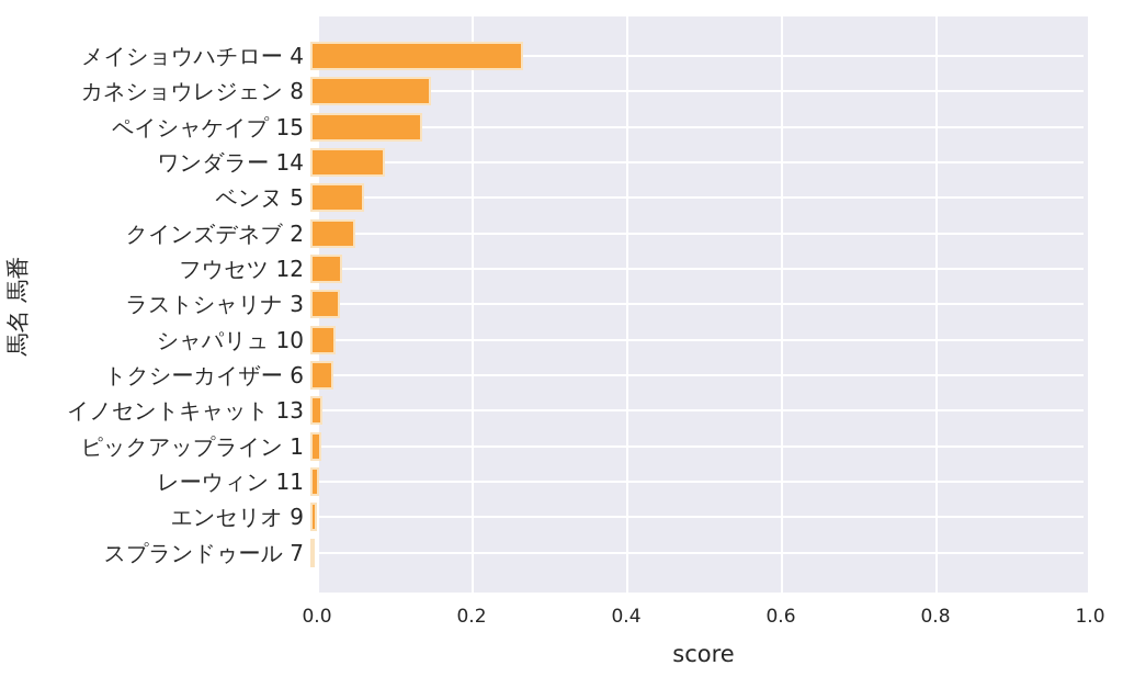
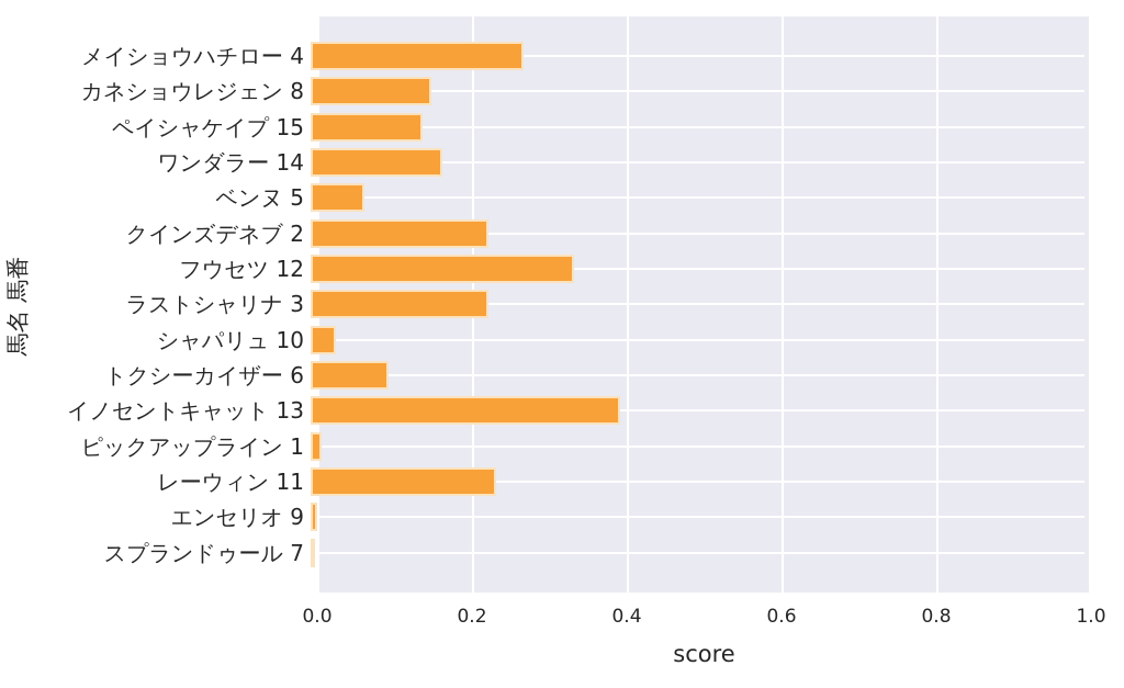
ワンダラー 14: 0.10 -> 0.17
クインズデネブ 2: 0.06 -> 0.23
フウセツ 12: 0.04 -> 0.34
ラストシャリナ 3: 0.04 -> 0.23
トクシーカイザー 6: 0.03 -> 0.10
イノセントキャット 13: 0.02 -> 0.40
レーウィン 11: 0.01 -> 0.24
